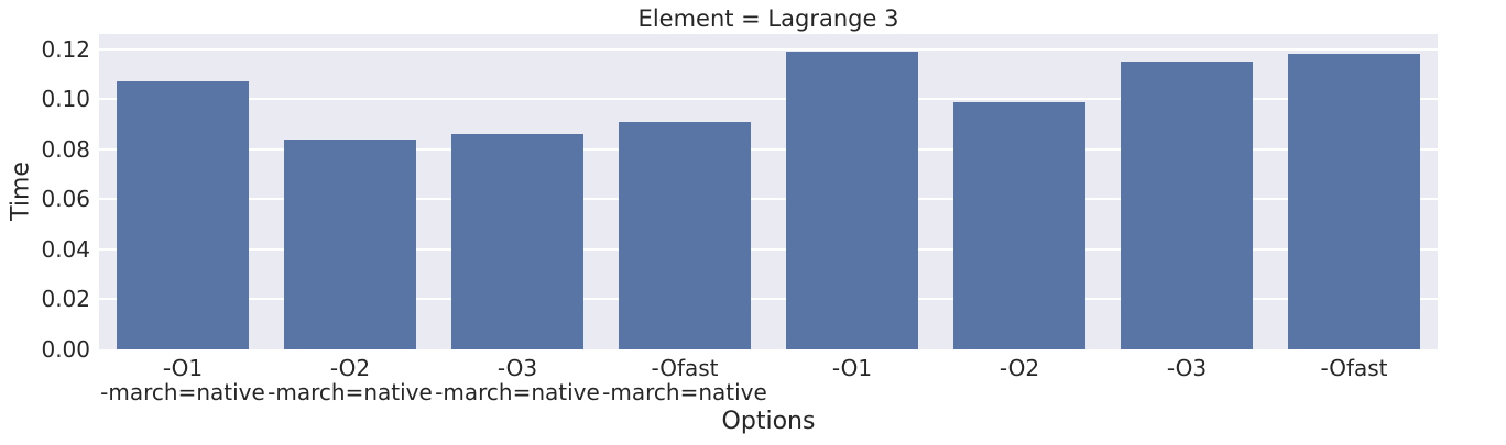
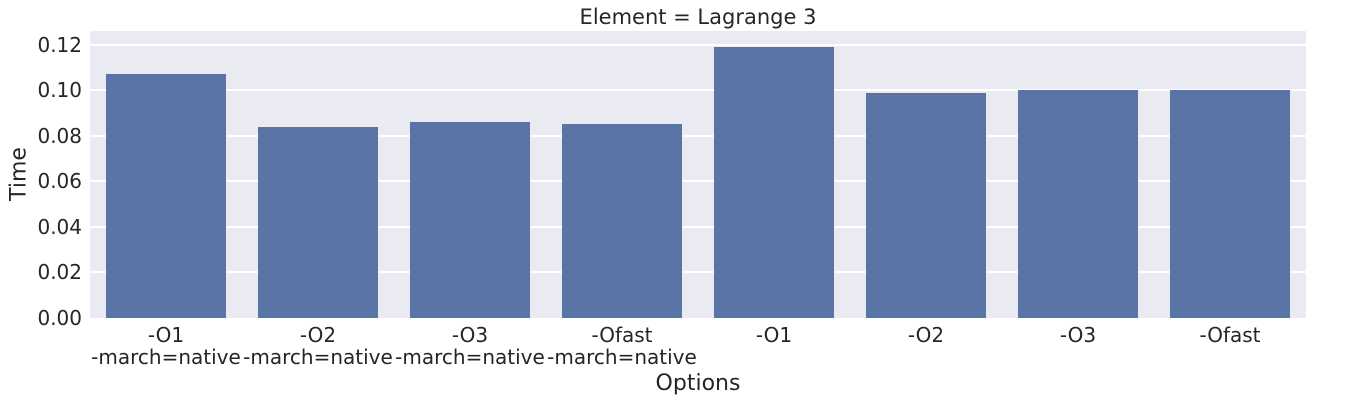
-Ofast -march=native: 0.091 -> 0.085
-O3: 0.115 -> 0.100
-Ofast: 0.118 -> 0.100
